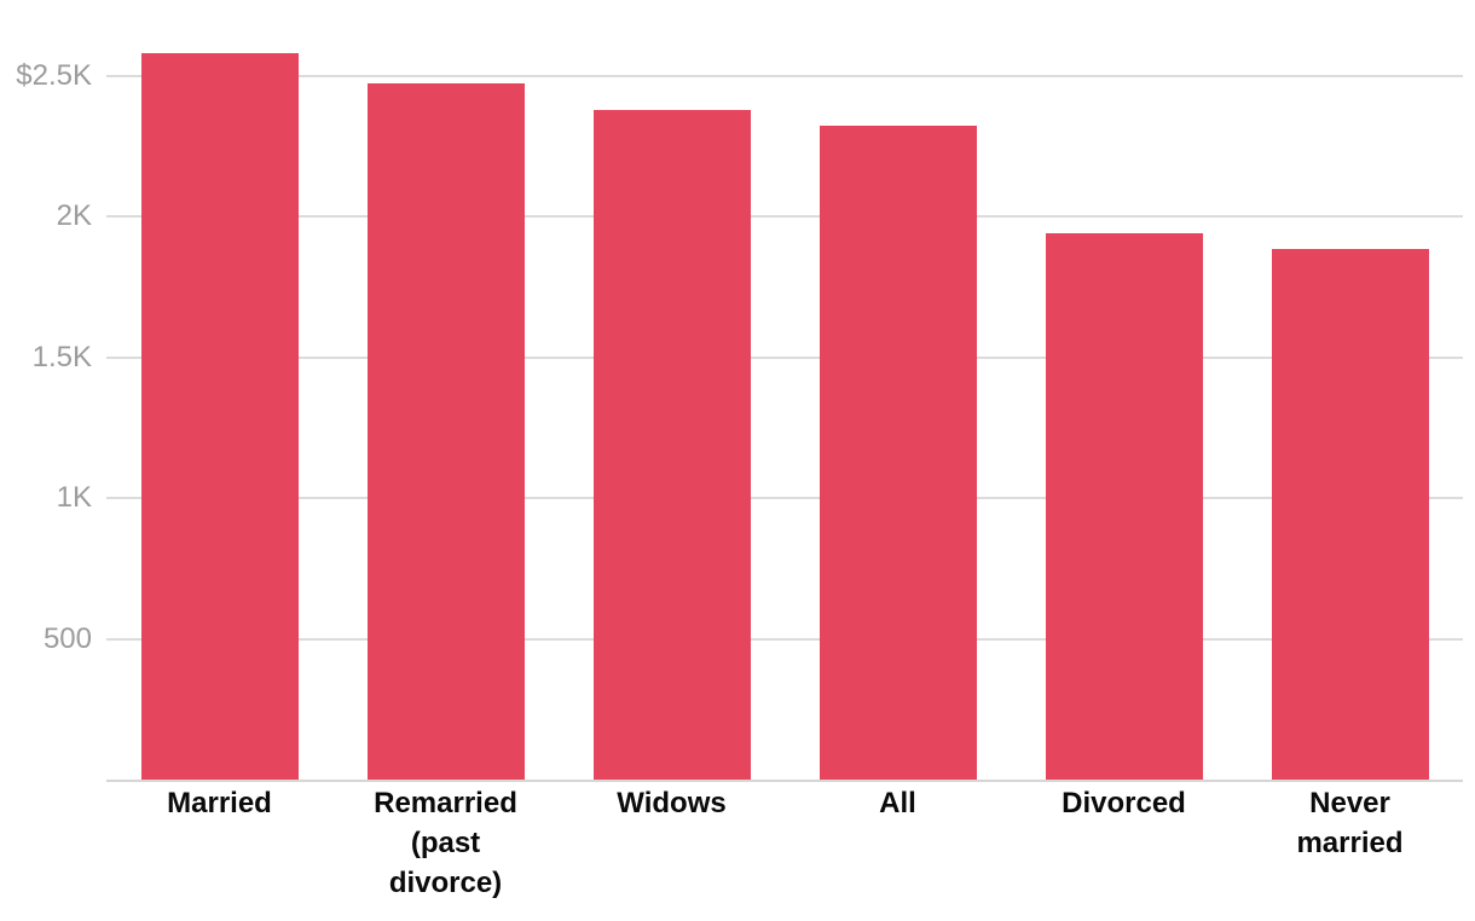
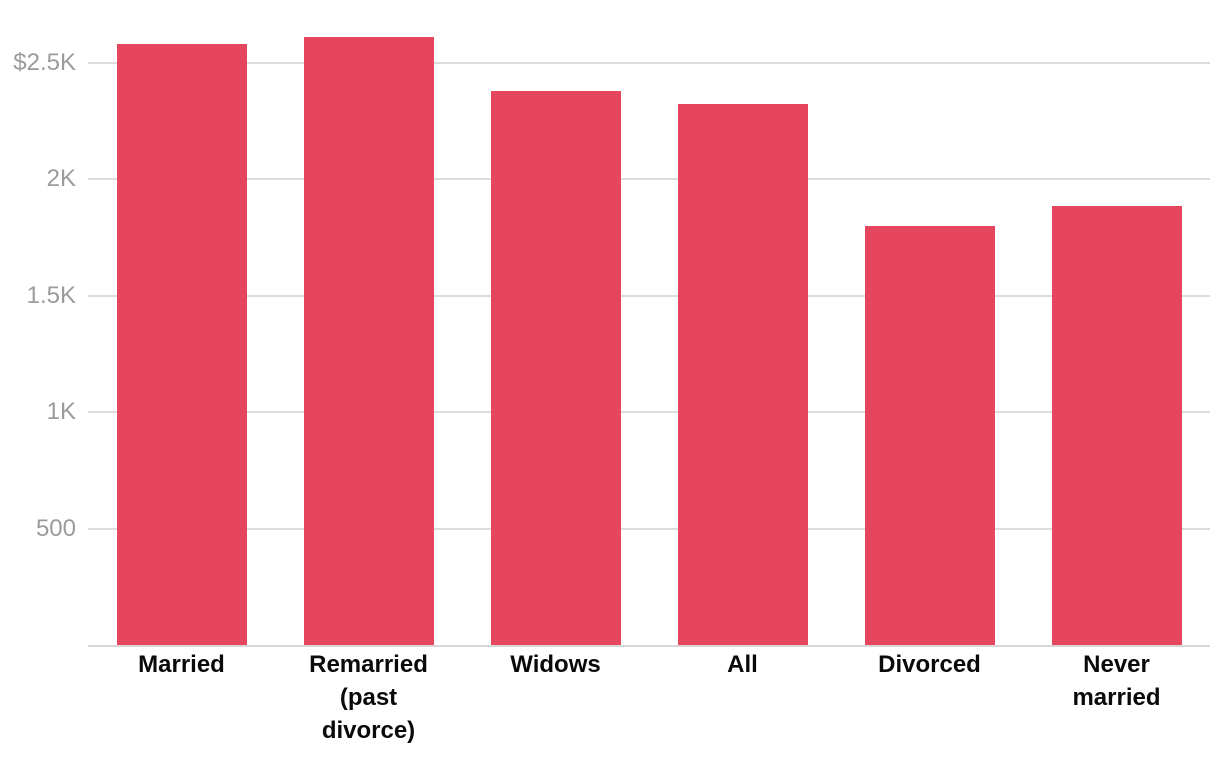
Remarried (past divorce): $2.48K -> $2.61K
Divorced: $1.94K -> $1.80K
